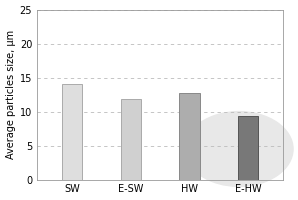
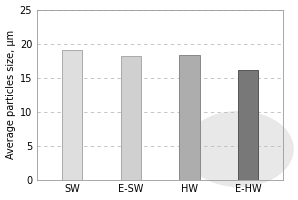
SW: 14.0 -> 19.0
E-SW: 11.8 -> 18.2
HW: 12.8 -> 18.3
E-HW: 9.4 -> 16.1
